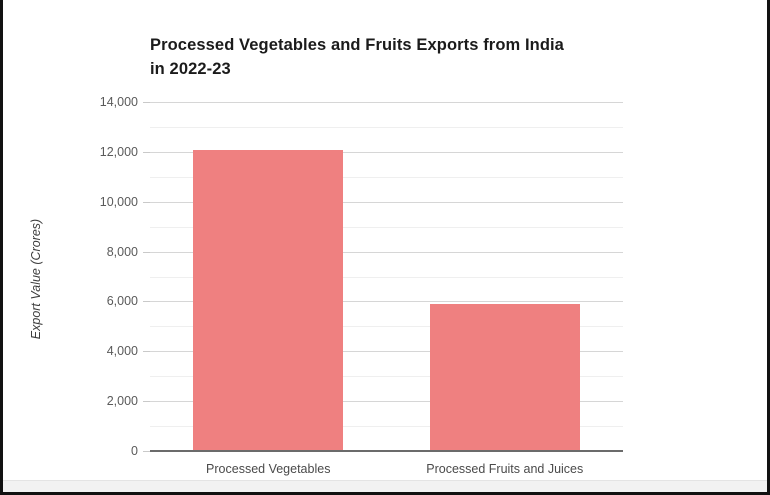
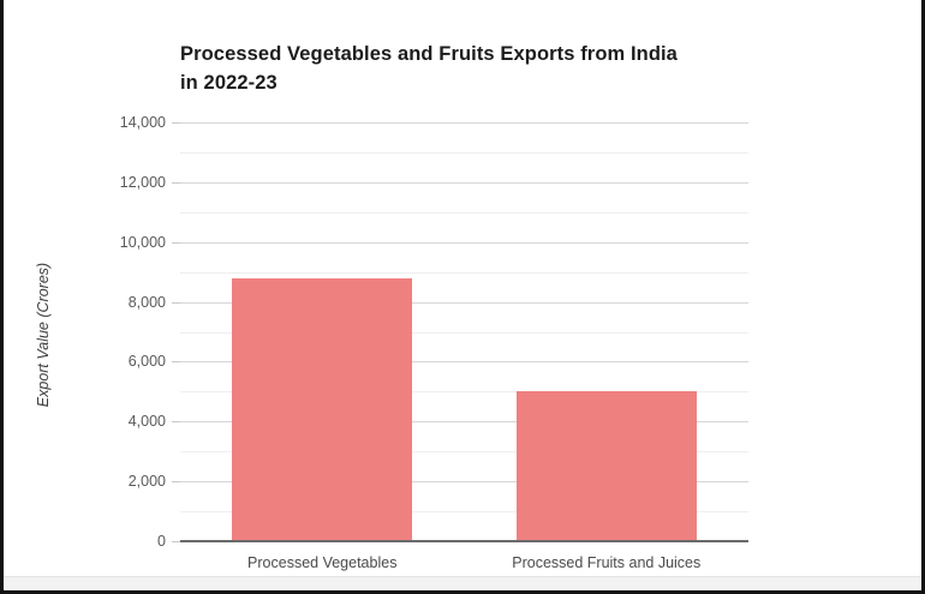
Processed Vegetables: 12100 -> 8800
Processed Fruits and Juices: 5900 -> 5000
